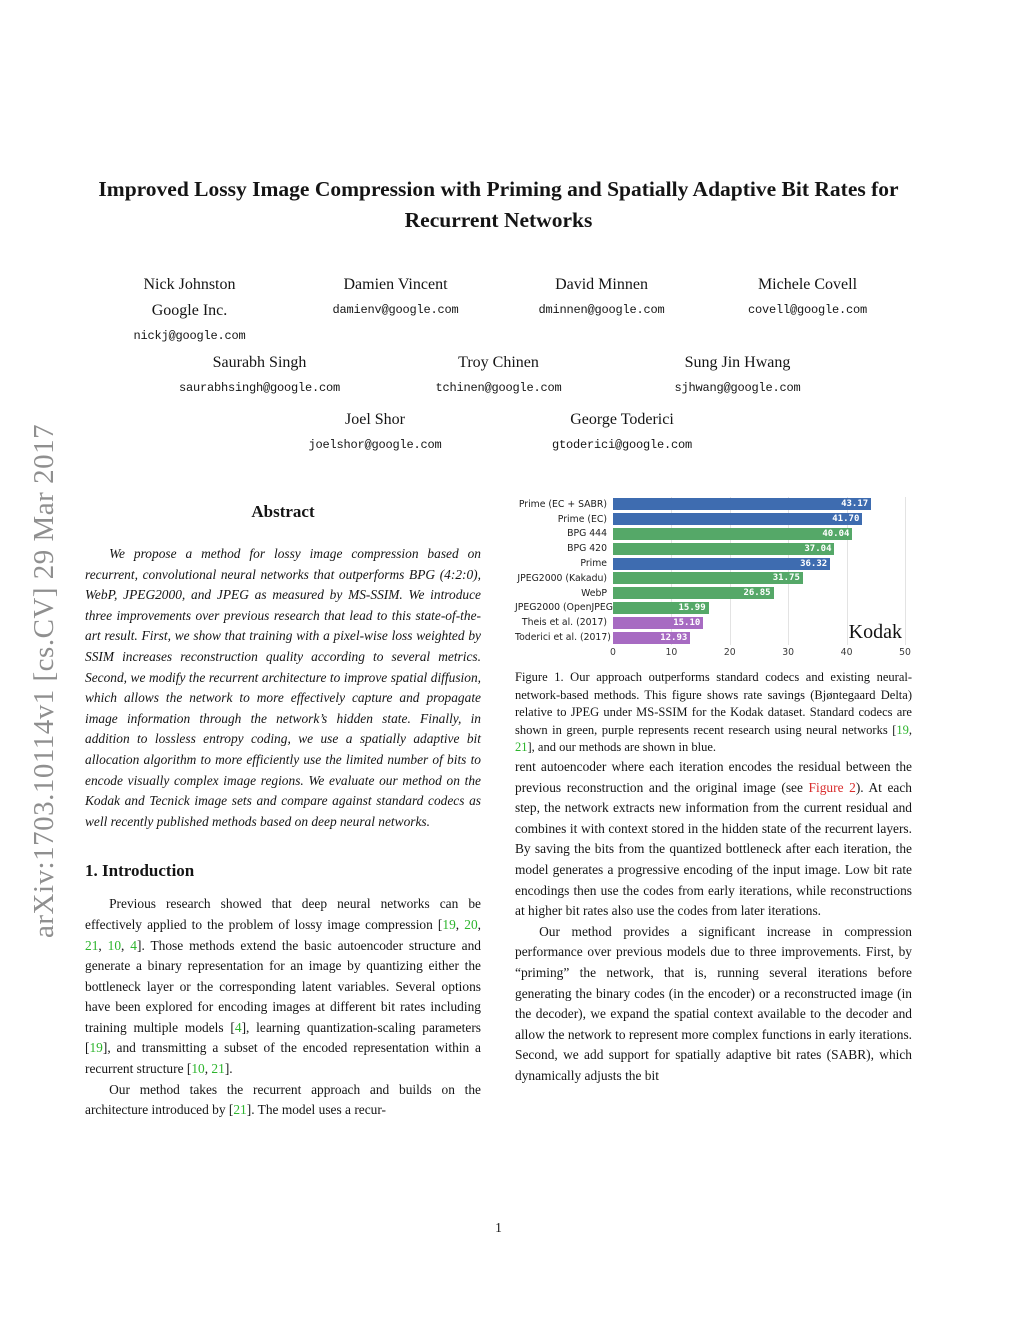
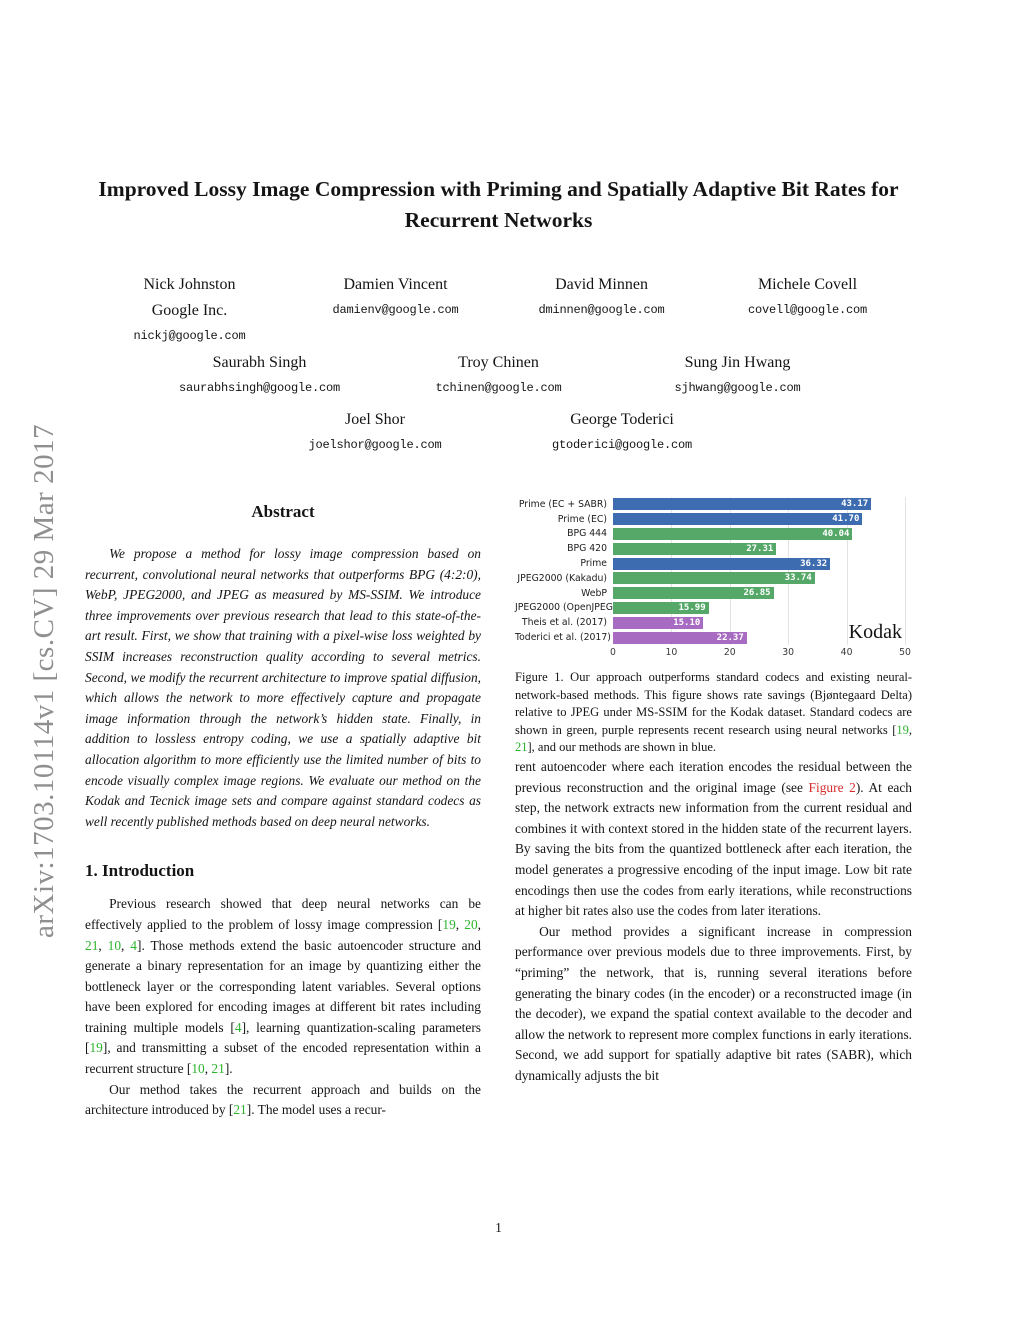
BPG 420: 37.04 -> 27.31
JPEG2000 (Kakadu): 31.75 -> 33.74
Toderici et al. (2017): 12.93 -> 22.37
